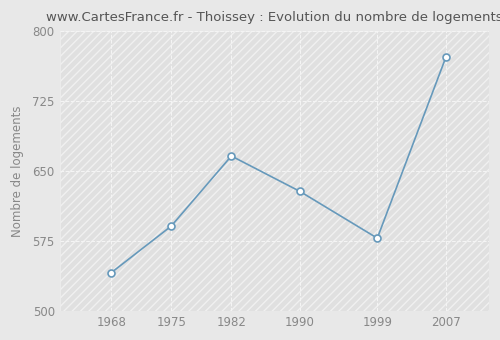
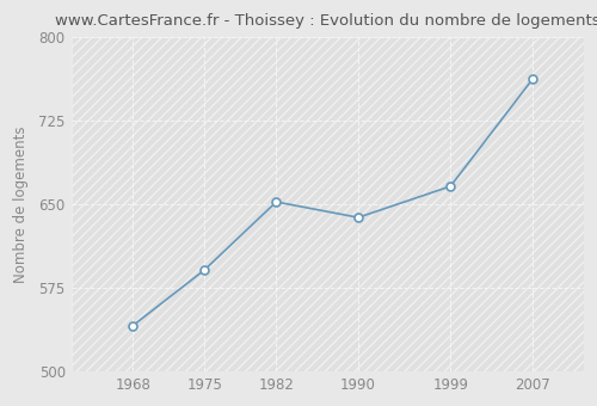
1982: 666 -> 652
1990: 628 -> 638
1999: 578 -> 666
2007: 772 -> 762
